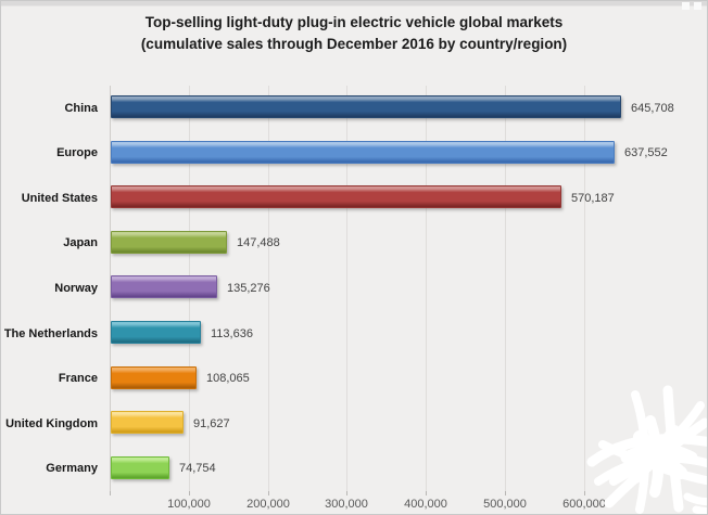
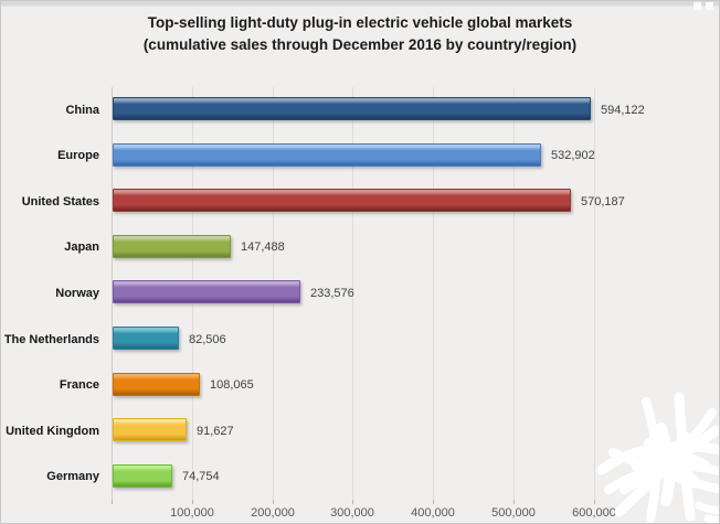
China: 645,708 -> 594,122
Europe: 637,552 -> 532,902
Norway: 135,276 -> 233,576
The Netherlands: 113,636 -> 82,506
